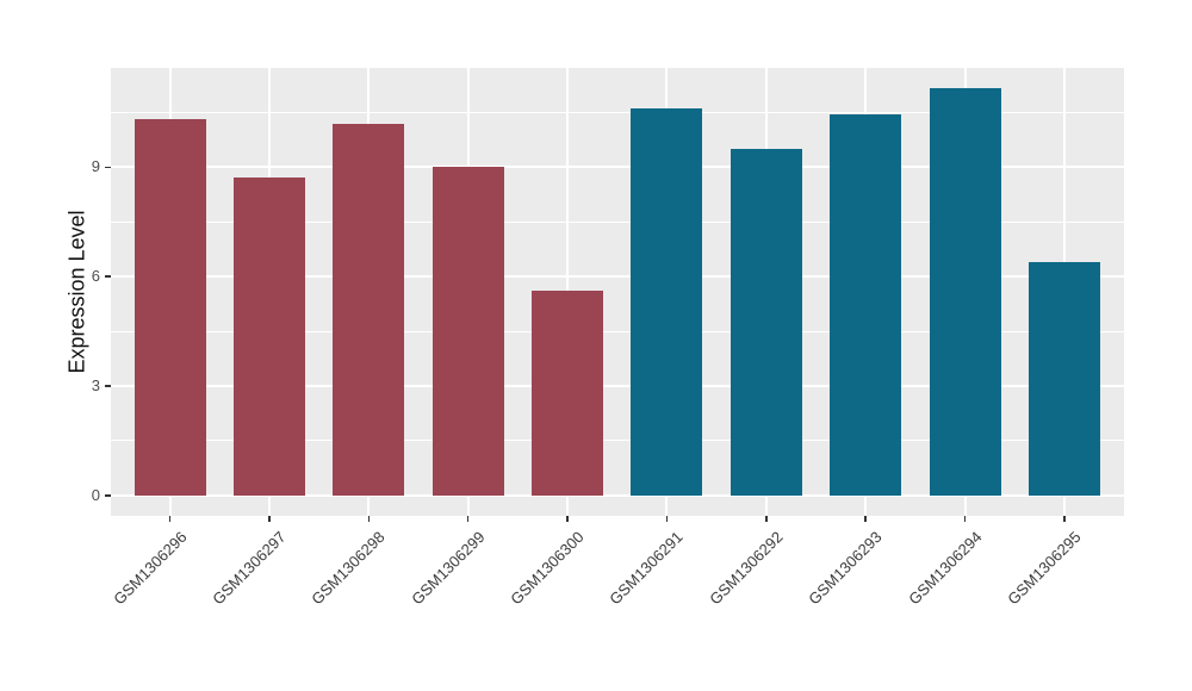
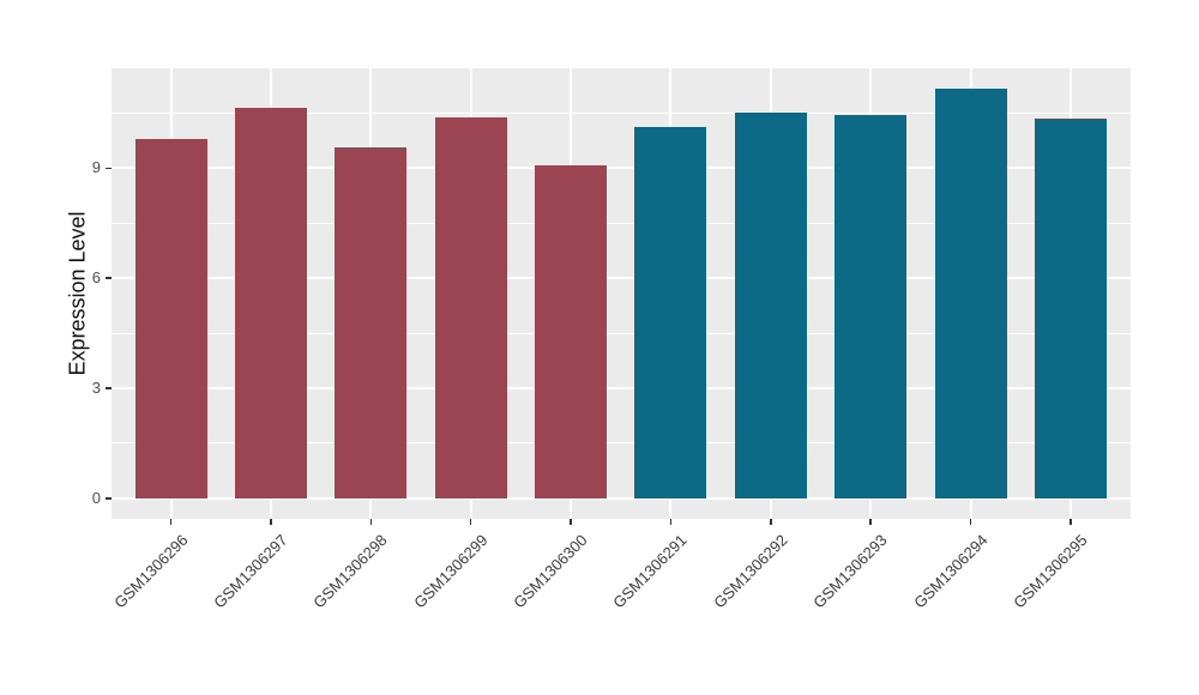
GSM1306296: 10.3 -> 9.8
GSM1306297: 8.7 -> 10.6
GSM1306298: 10.2 -> 9.6
GSM1306299: 9.0 -> 10.4
GSM1306300: 5.6 -> 9.1
GSM1306291: 10.6 -> 10.1
GSM1306292: 9.5 -> 10.5
GSM1306295: 6.4 -> 10.3
